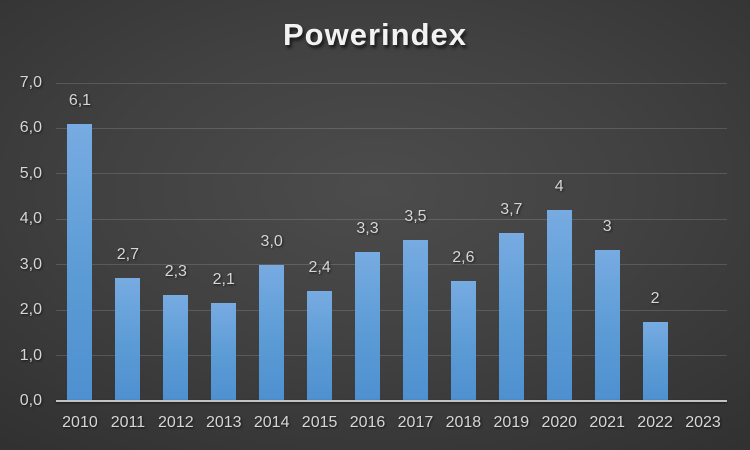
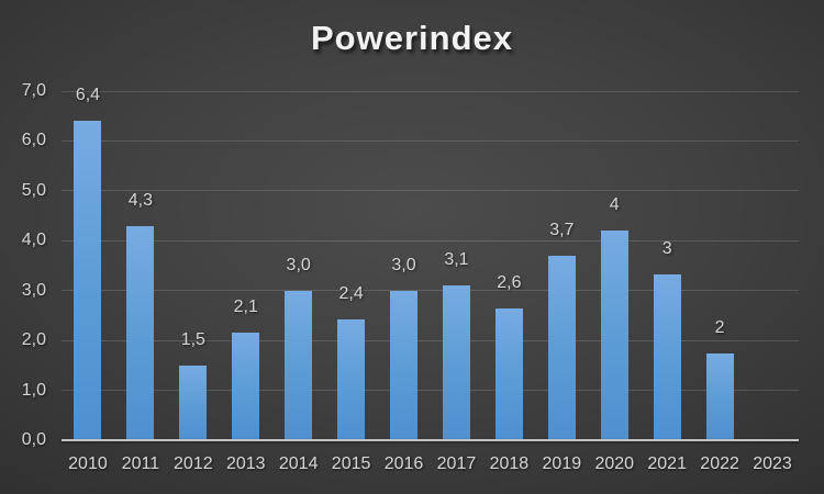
2010: 6,1 -> 6,4
2011: 2,7 -> 4,3
2012: 2,3 -> 1,5
2016: 3,3 -> 3,0
2017: 3,5 -> 3,1
